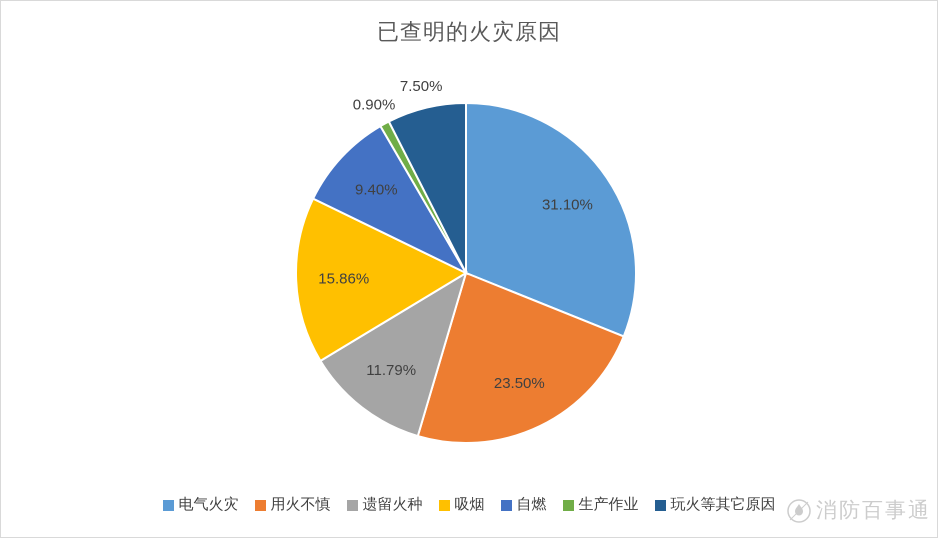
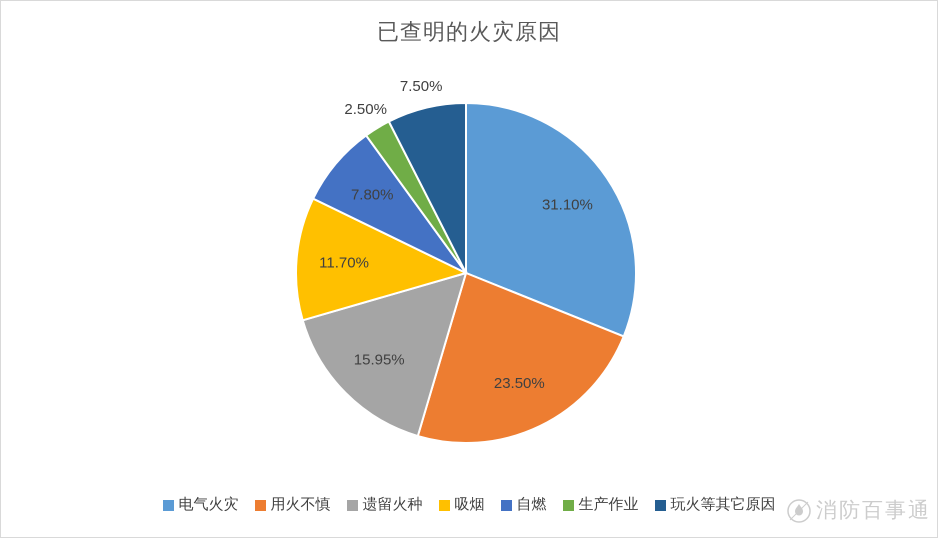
遗留火种: 11.79% -> 15.95%
吸烟: 15.86% -> 11.70%
自燃: 9.40% -> 7.80%
生产作业: 0.90% -> 2.50%
